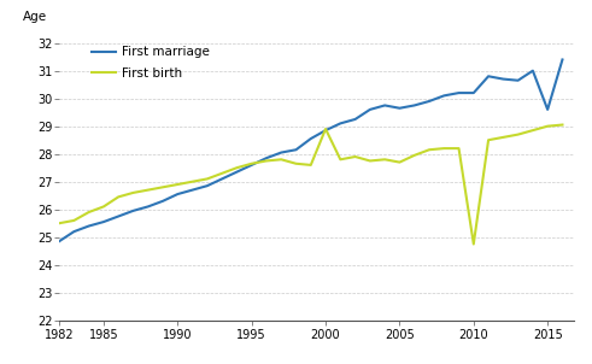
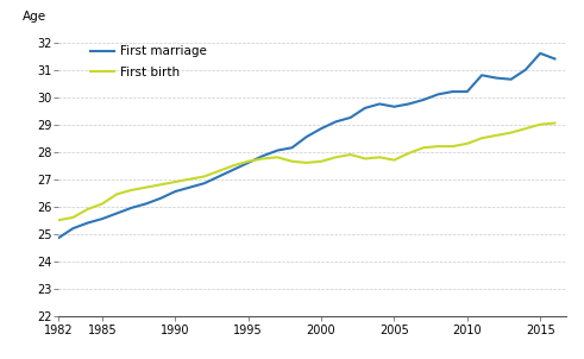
First birth/2000: 28.90 -> 27.65
First birth/2010: 24.75 -> 28.30
First marriage/2015: 29.60 -> 31.60
